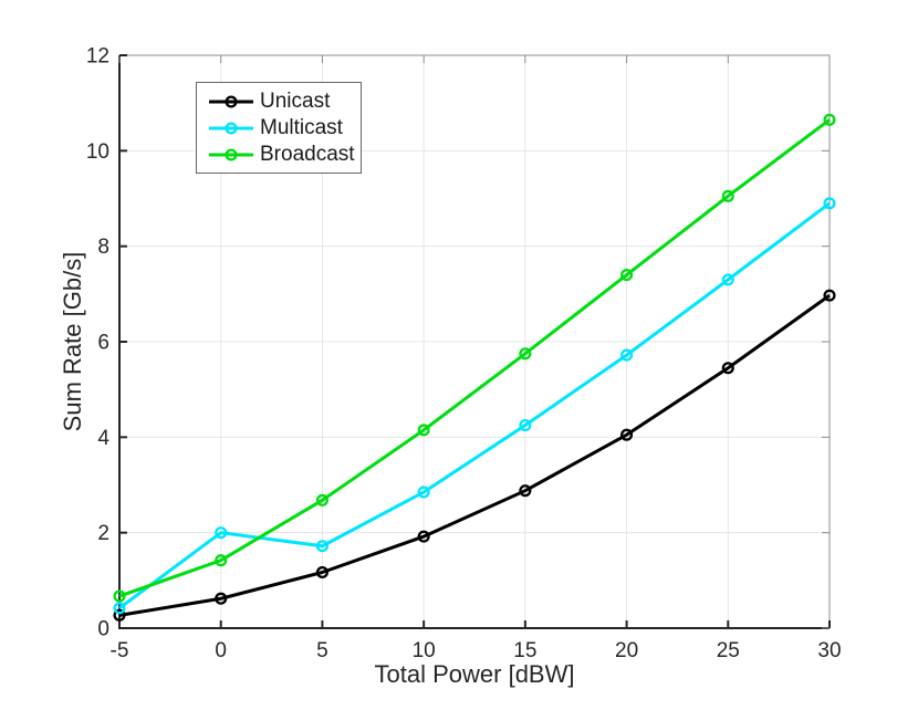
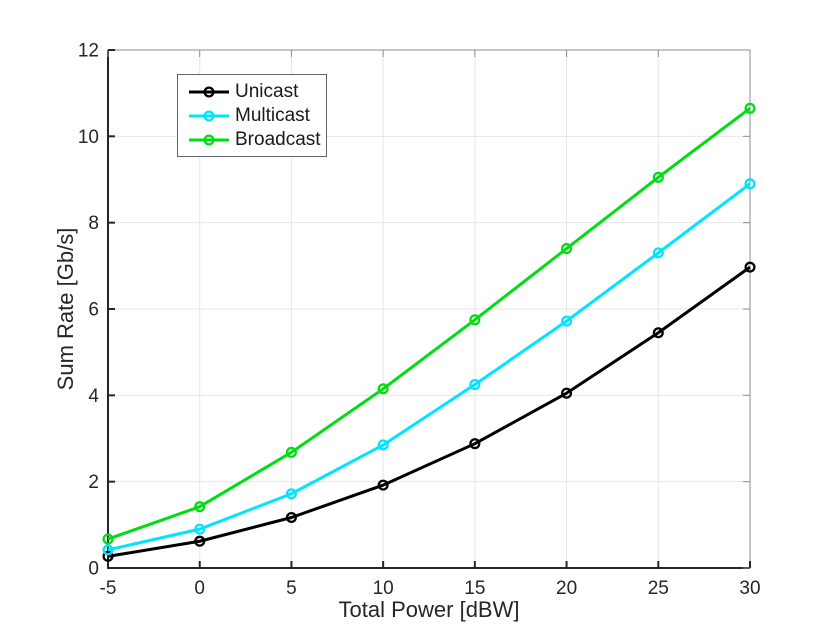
Multicast/0: 2.0 -> 0.9
